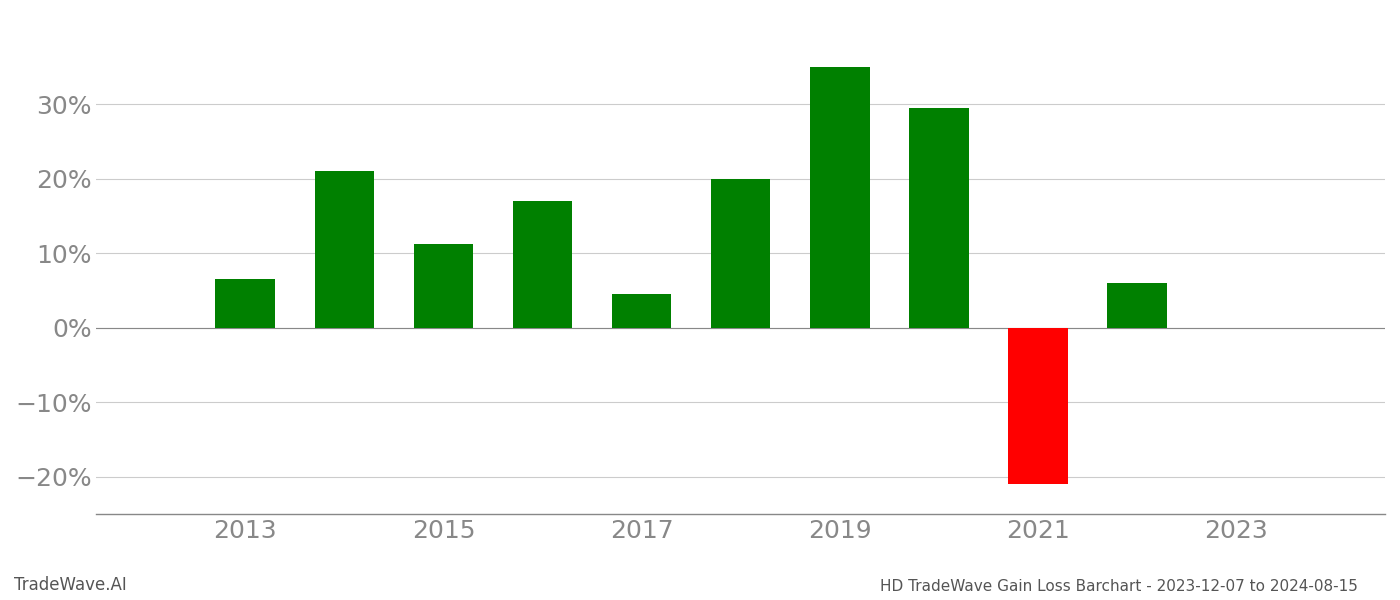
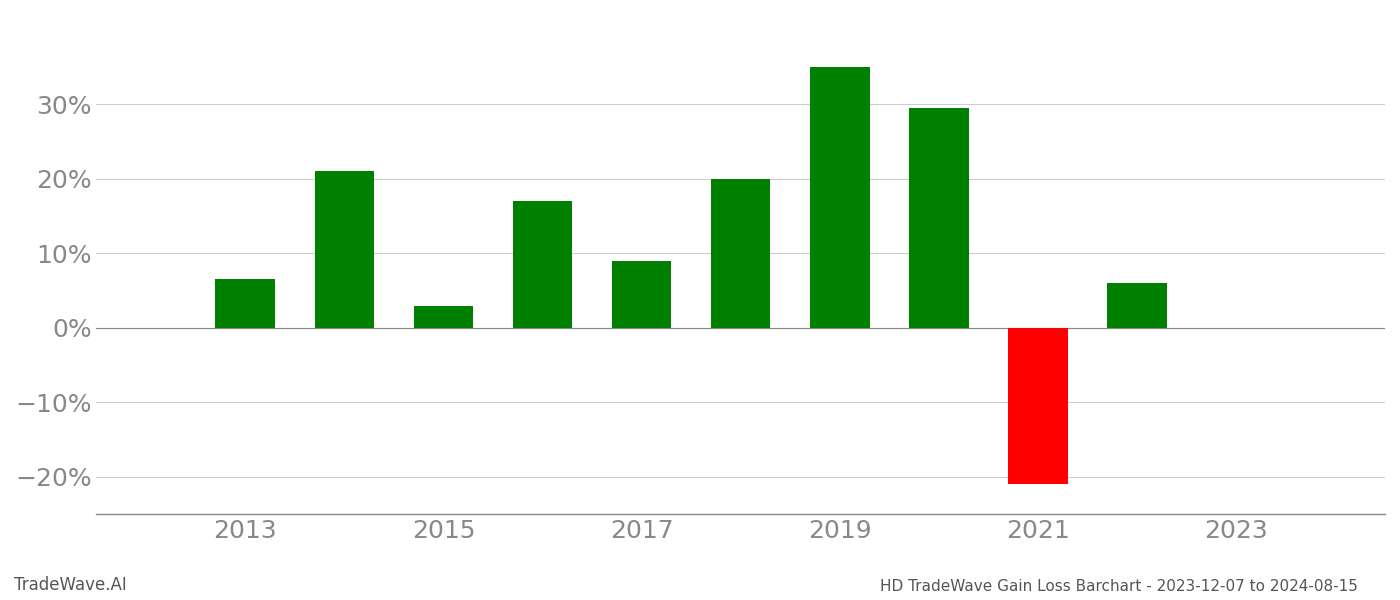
2015: 11.2% -> 3.0%
2017: 4.6% -> 9.0%
